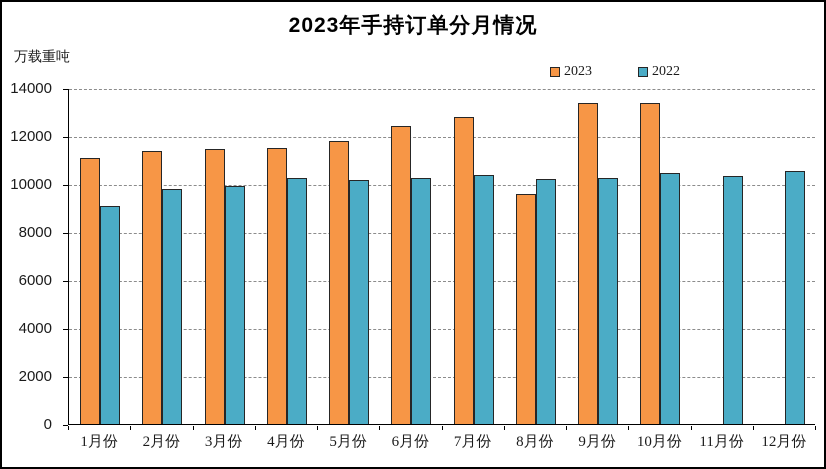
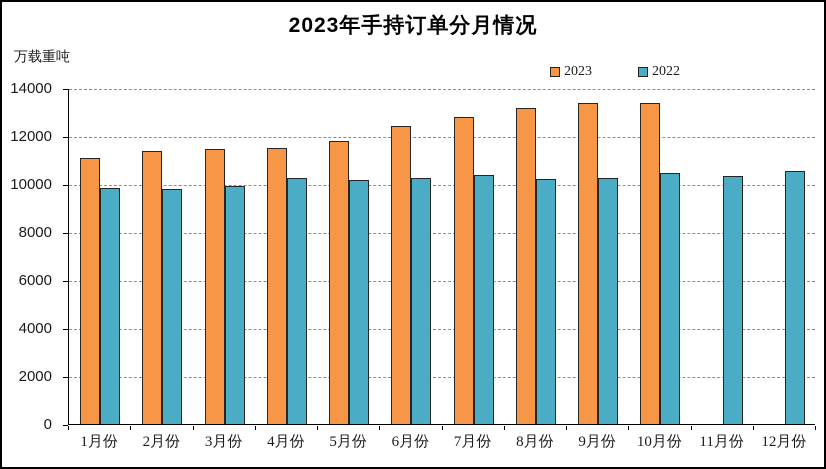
2022/1月份: 9100 -> 9800
2023/8月份: 9600 -> 13200
